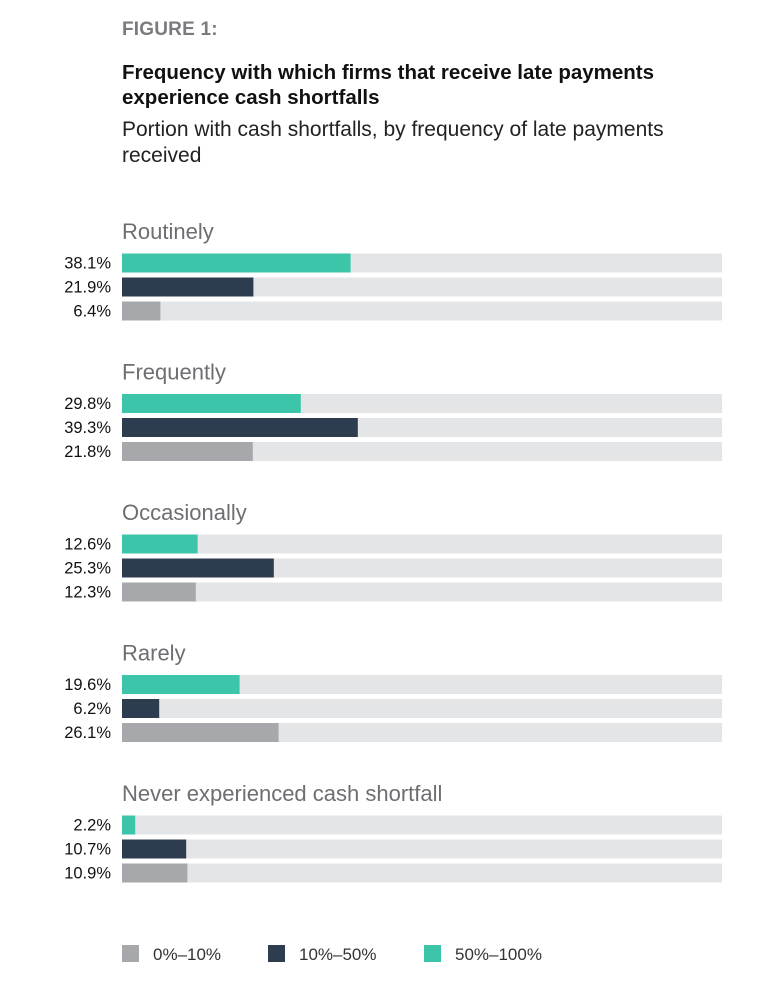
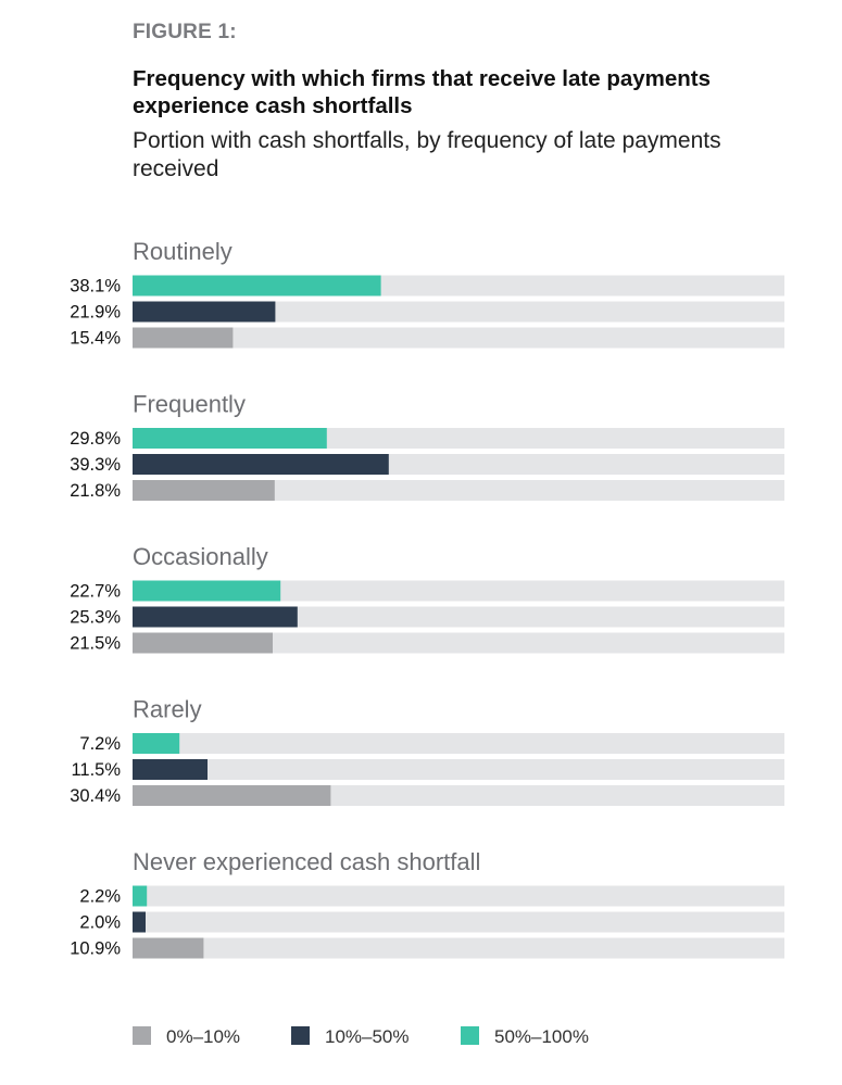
0%–10%/Routinely: 6.4% -> 15.4%
50%–100%/Occasionally: 12.6% -> 22.7%
0%–10%/Occasionally: 12.3% -> 21.5%
50%–100%/Rarely: 19.6% -> 7.2%
10%–50%/Rarely: 6.2% -> 11.5%
0%–10%/Rarely: 26.1% -> 30.4%
10%–50%/Never experienced cash shortfall: 10.7% -> 2.0%
